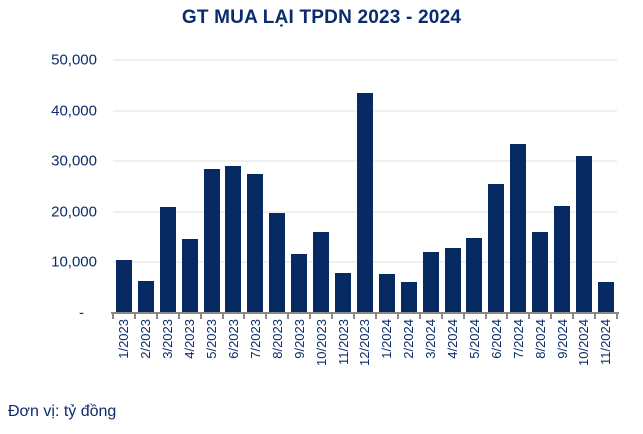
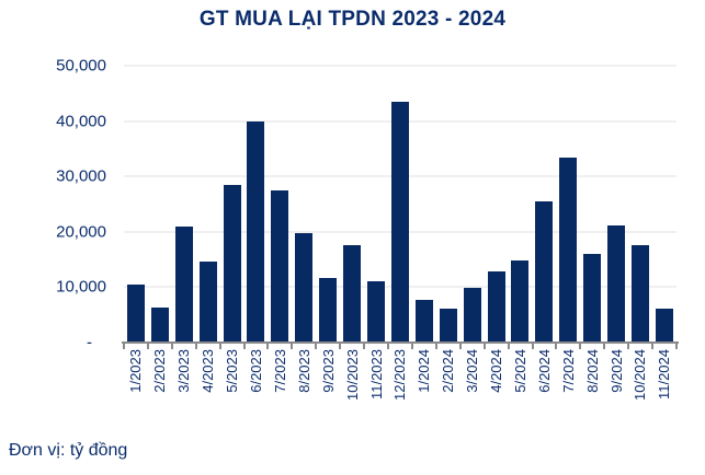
6/2023: 29000 -> 40000
10/2023: 16000 -> 18000
11/2023: 8000 -> 11000
3/2024: 12000 -> 10000
10/2024: 31000 -> 18000
